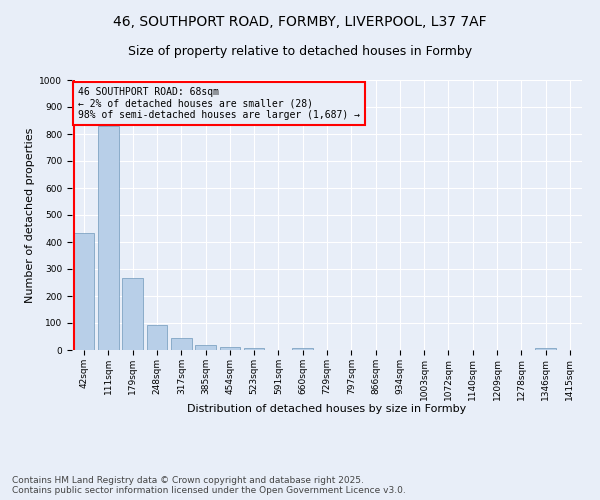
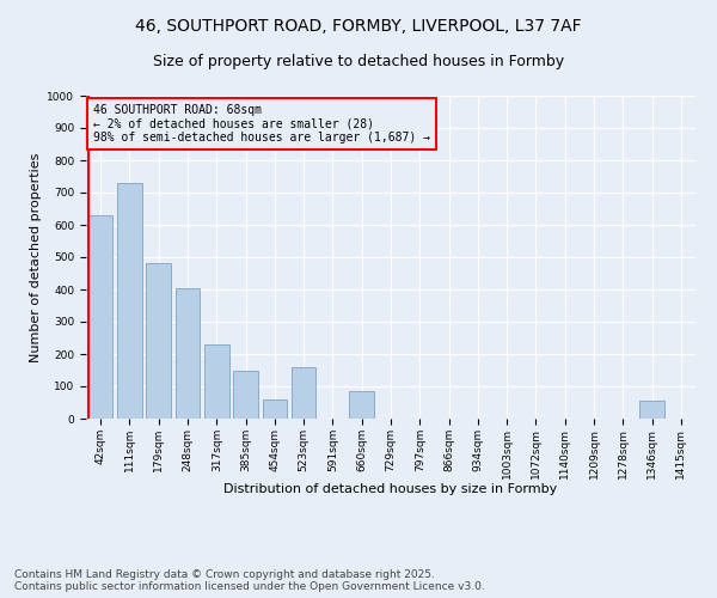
42sqm: 435 -> 630
111sqm: 830 -> 730
179sqm: 265 -> 480
248sqm: 93 -> 405
317sqm: 45 -> 230
385sqm: 18 -> 150
454sqm: 12 -> 60
523sqm: 7 -> 160
660sqm: 8 -> 85
1346sqm: 8 -> 55
